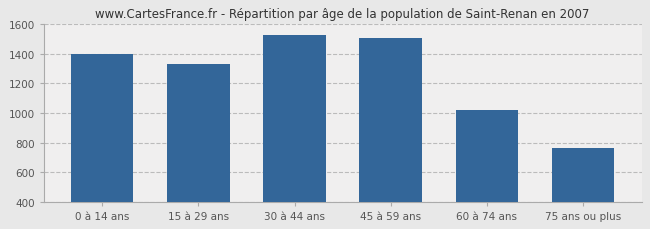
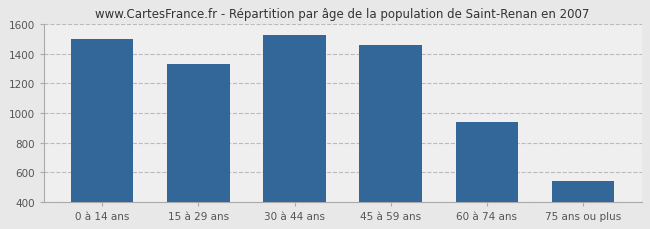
0 à 14 ans: 1400 -> 1500
45 à 59 ans: 1510 -> 1460
60 à 74 ans: 1020 -> 940
75 ans ou plus: 760 -> 540
